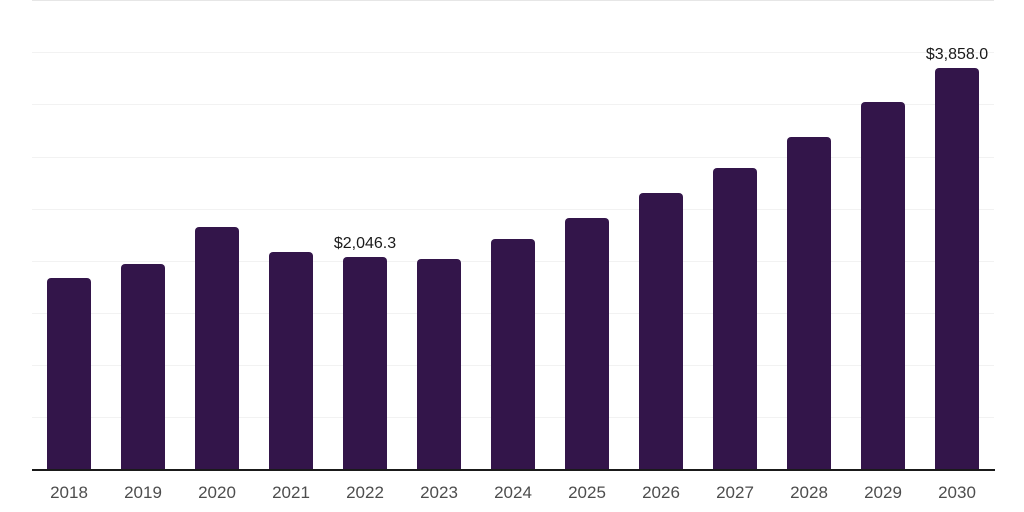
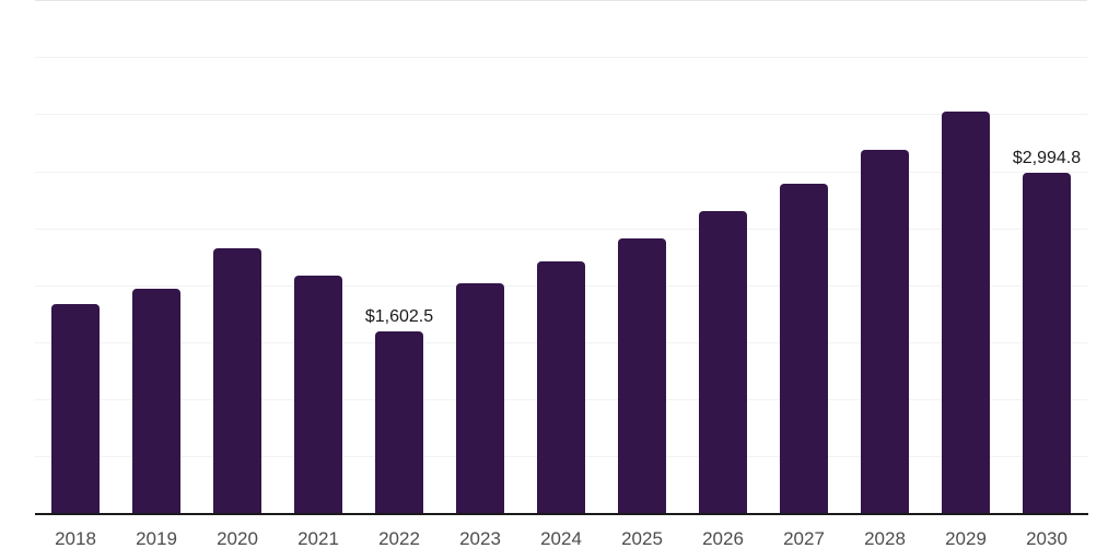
2022: $2,046.3 -> $1,602.5
2030: $3,858.0 -> $2,994.8
